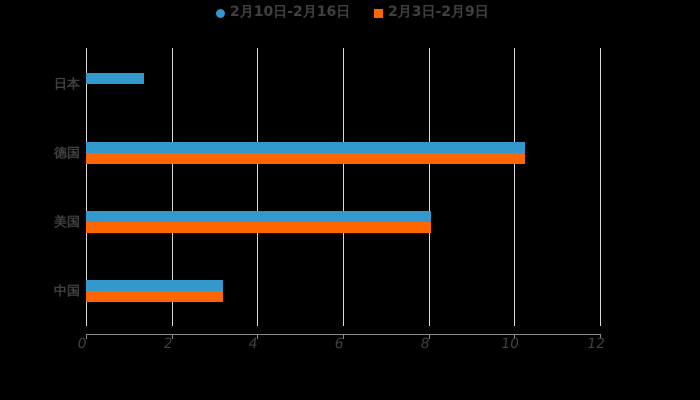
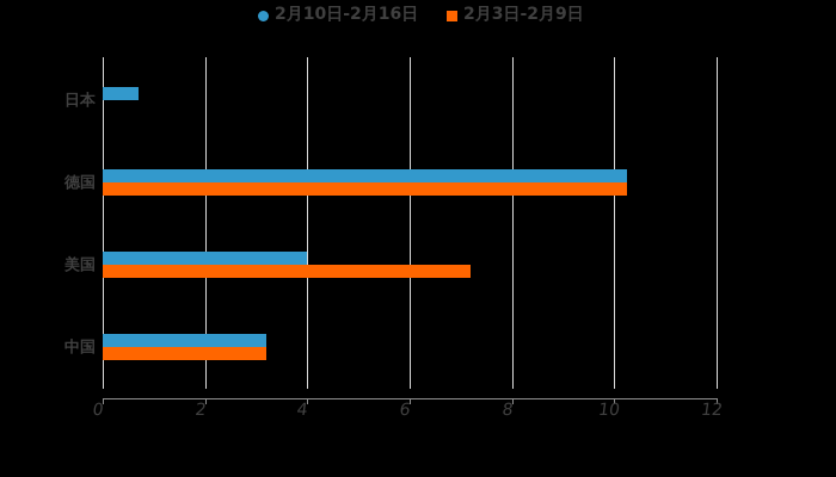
2月10日-2月16日/日本: 1.4 -> 0.7
2月10日-2月16日/美国: 8.1 -> 4.0
2月3日-2月9日/美国: 8.1 -> 7.2
